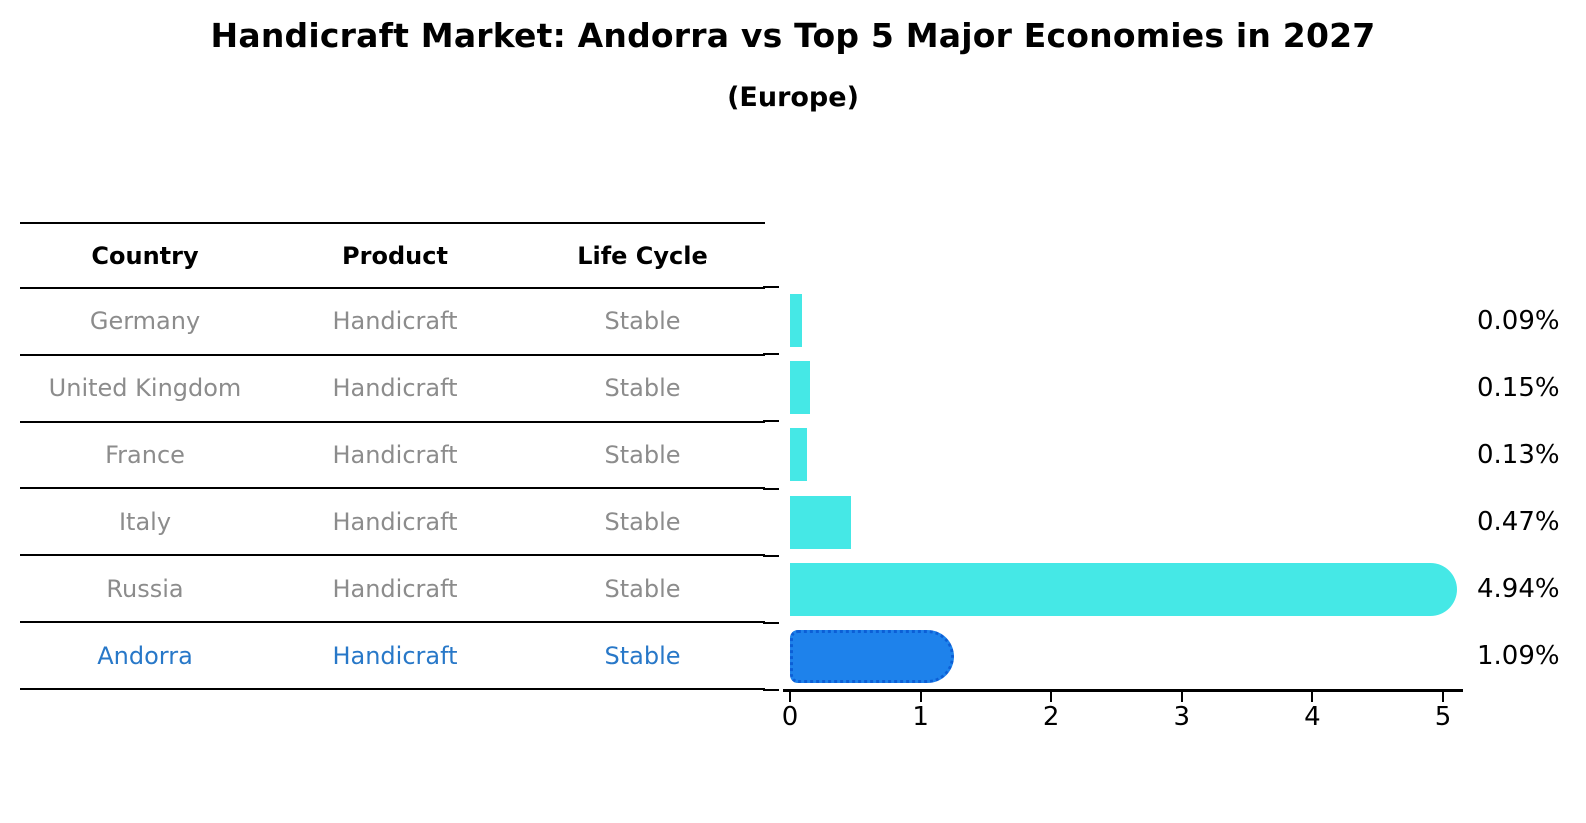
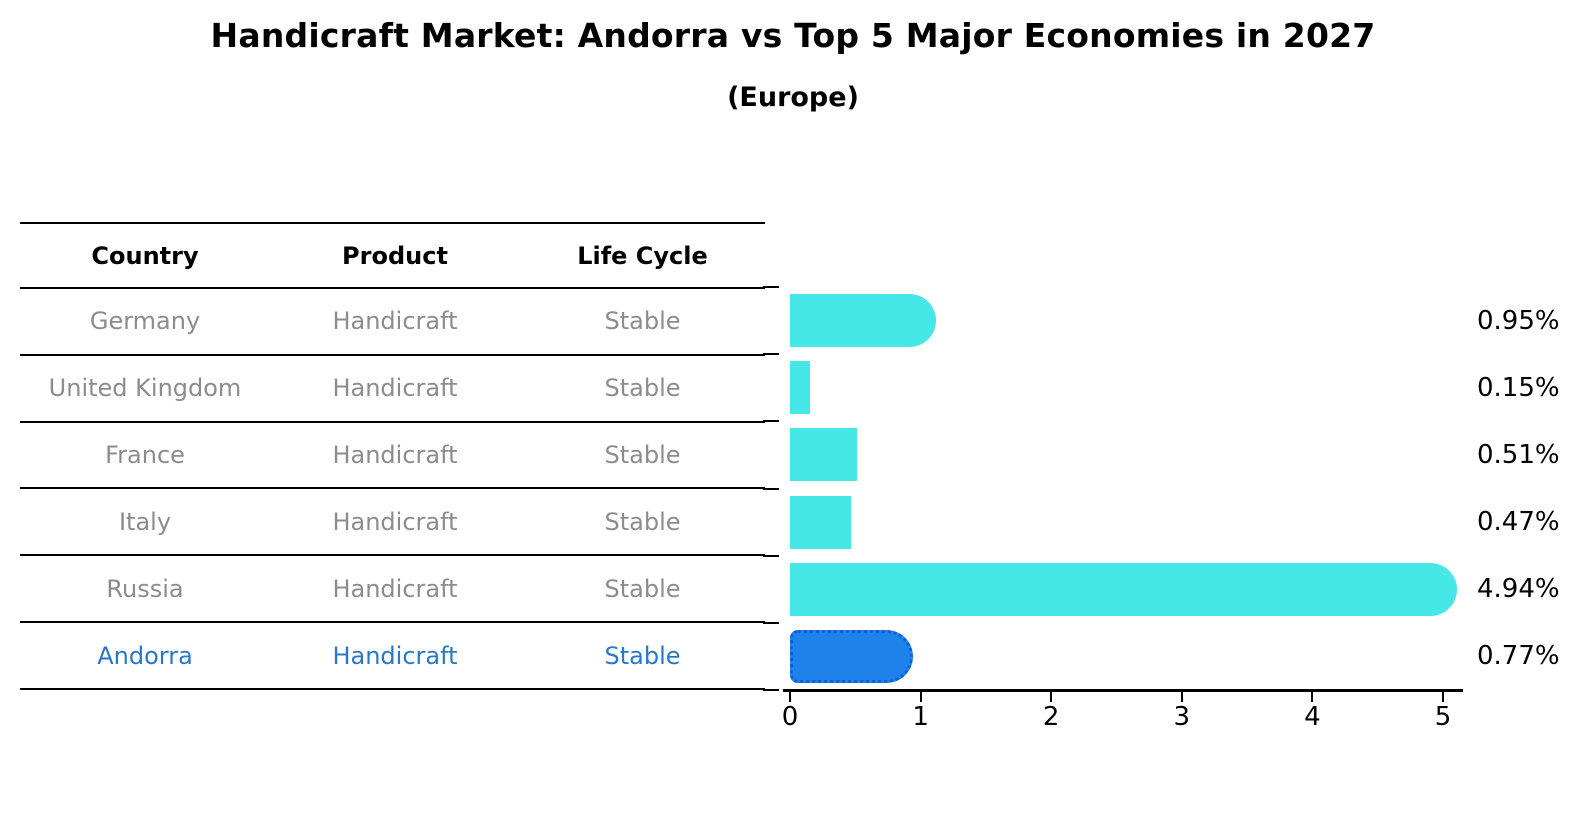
Germany: 0.09% -> 0.95%
France: 0.13% -> 0.51%
Andorra: 1.09% -> 0.77%
